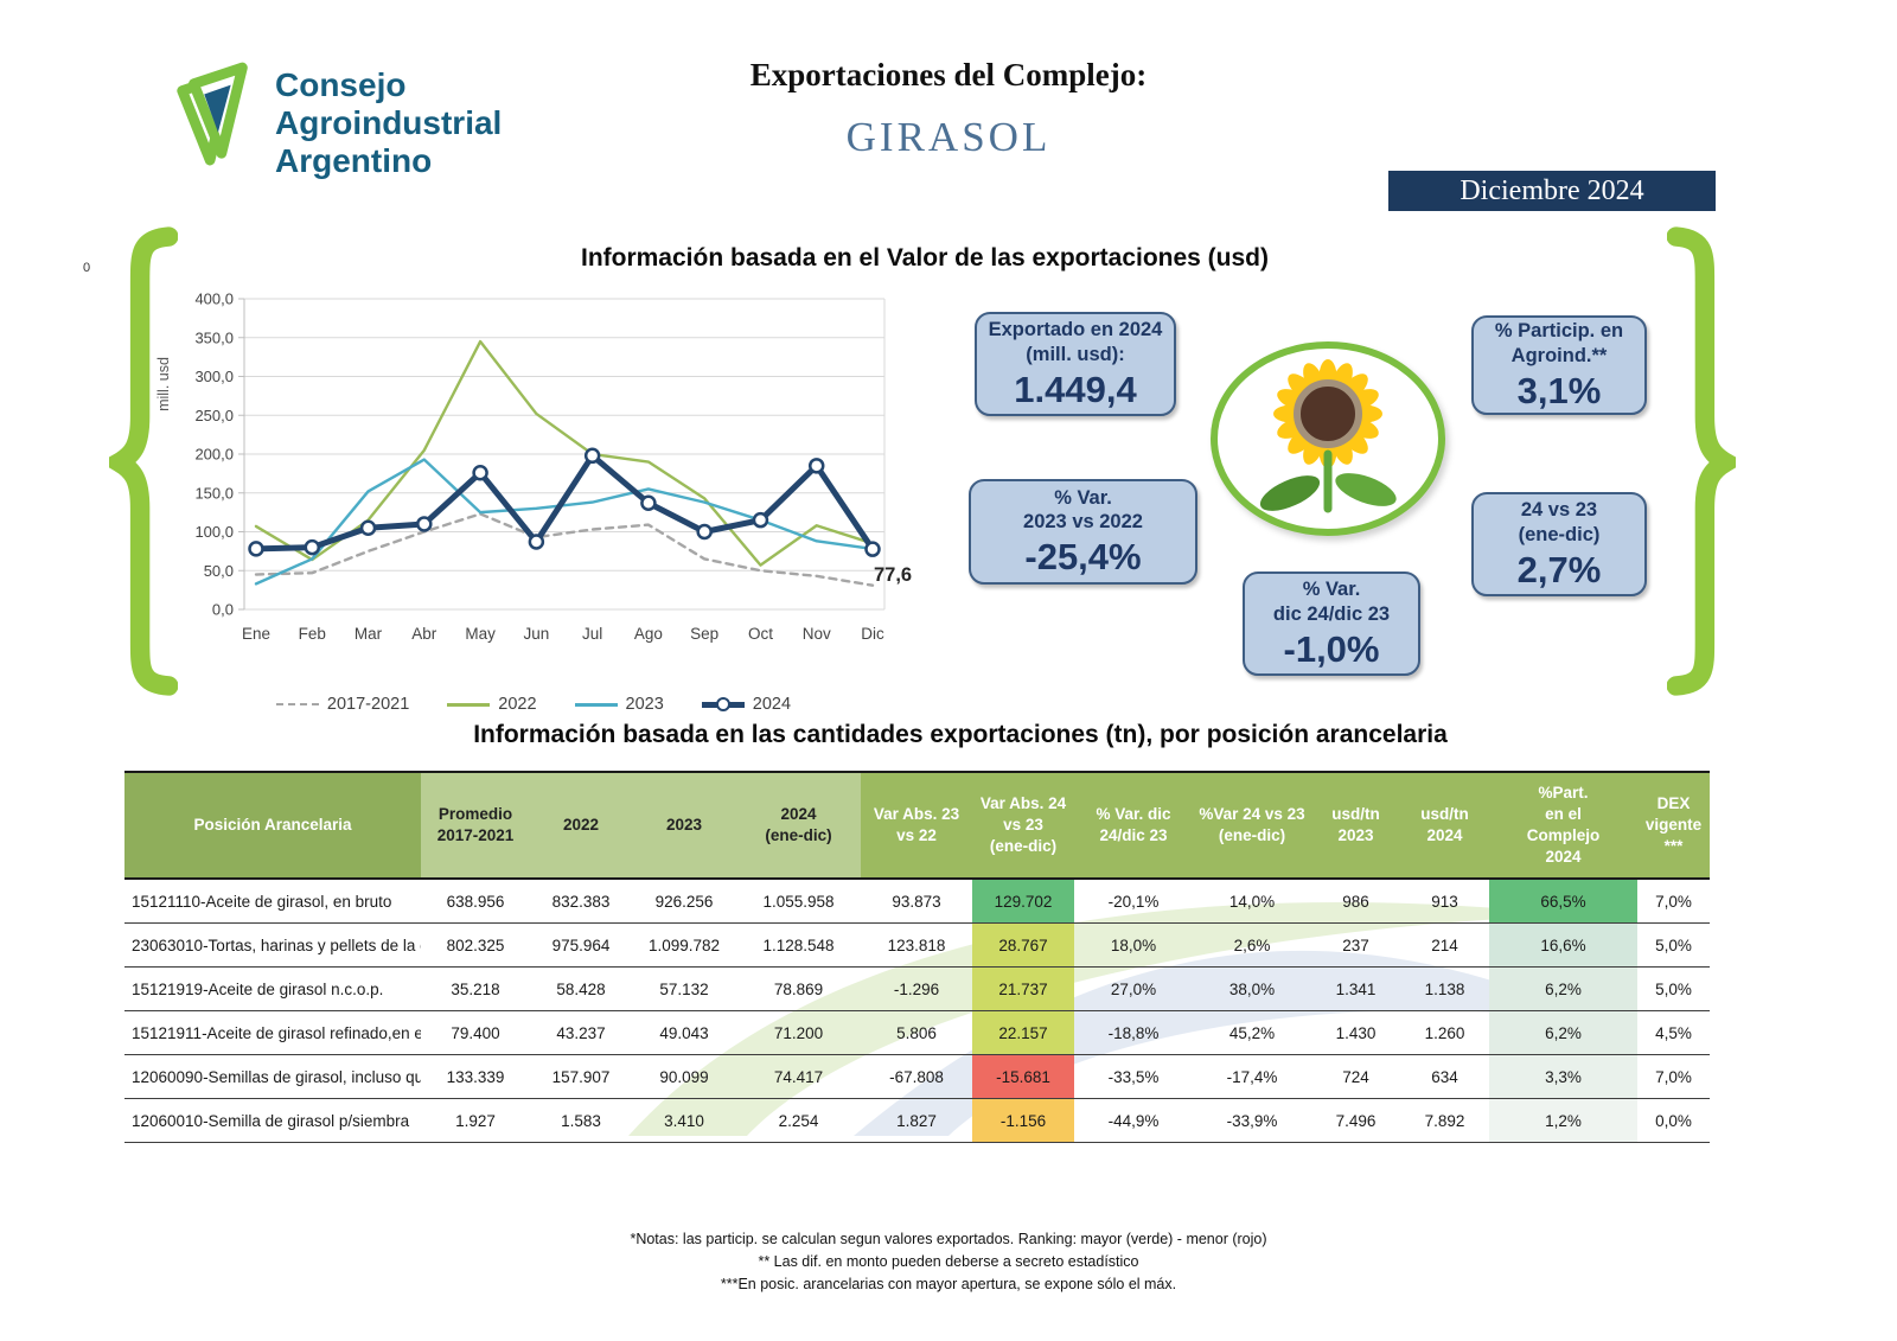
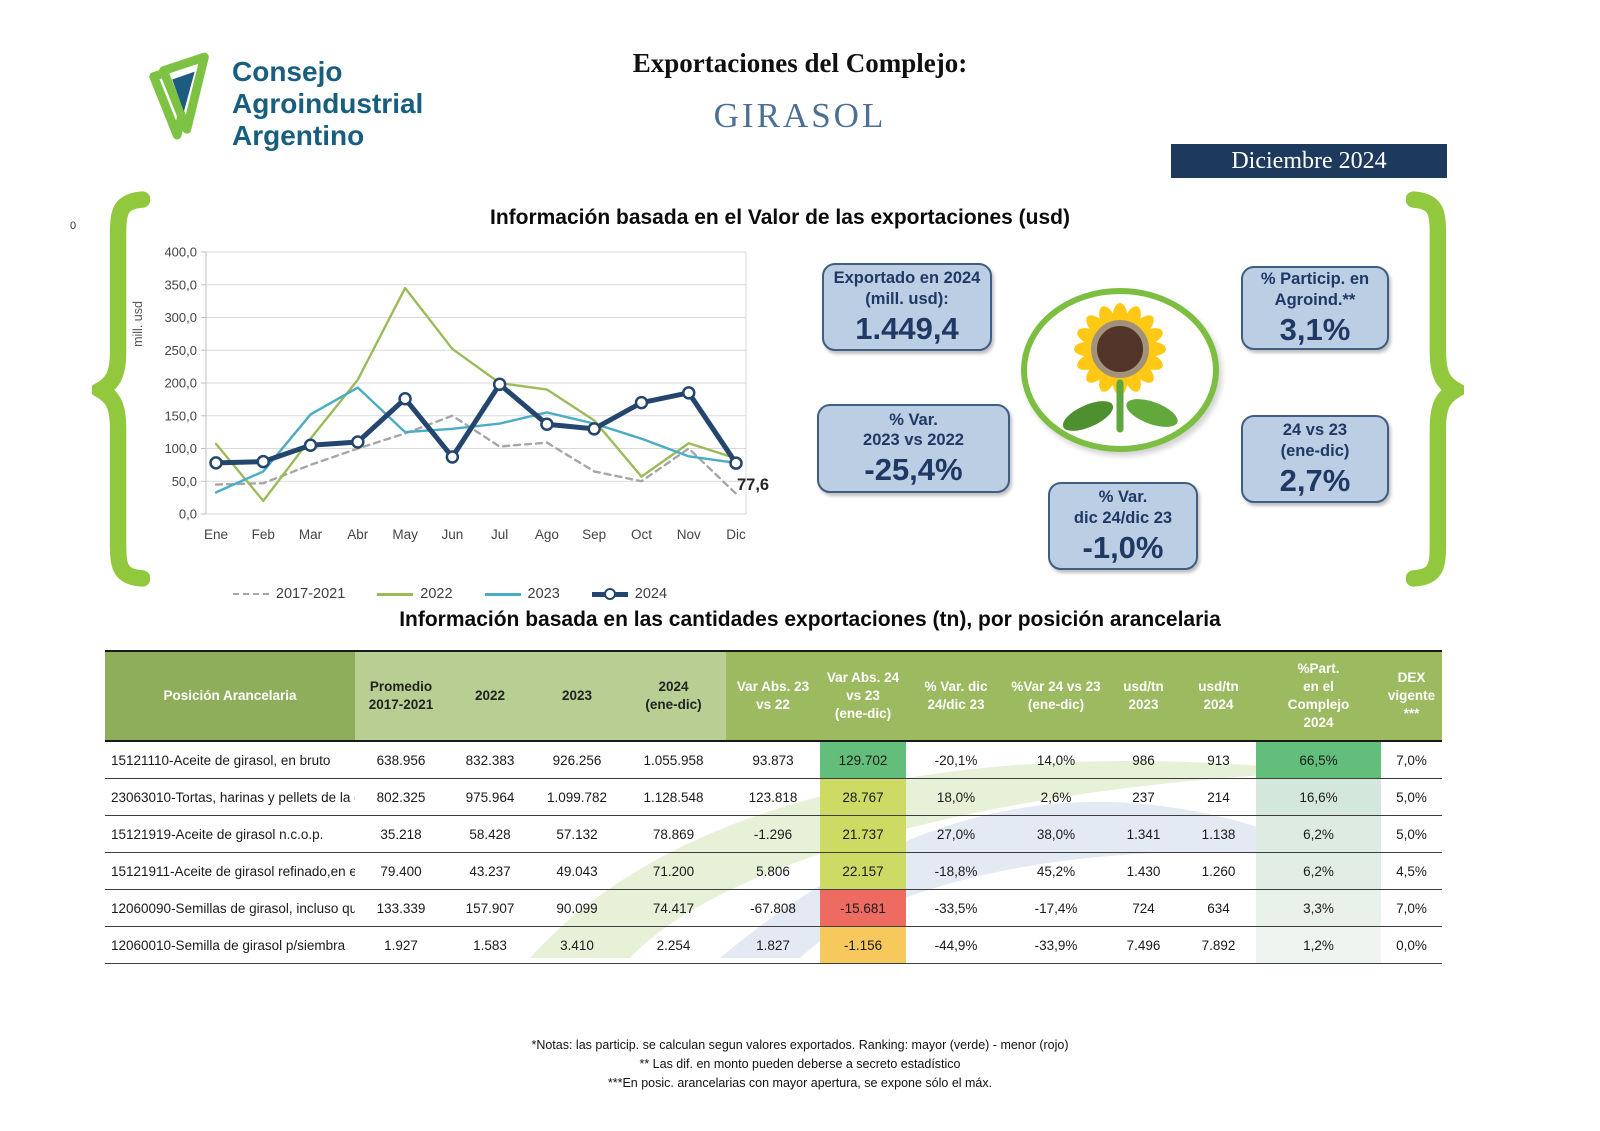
2022/Feb: 60 -> 20
2017-2021/Jun: 90 -> 150
2024/Sep: 100 -> 130
2024/Oct: 120 -> 170
2017-2021/Nov: 40 -> 100
